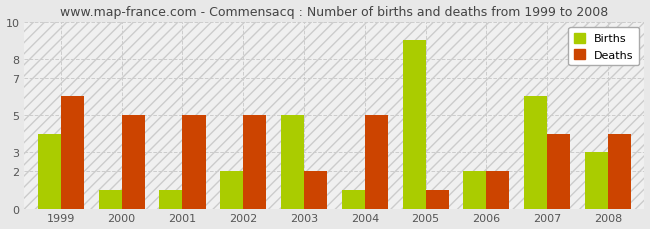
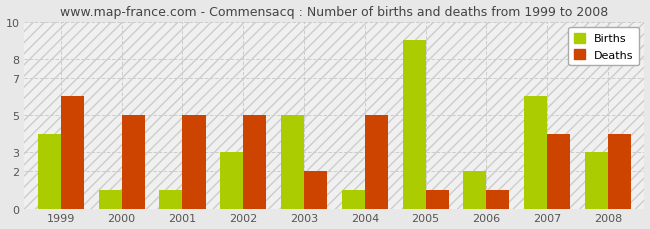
Births/2002: 2 -> 3
Deaths/2006: 2 -> 1
